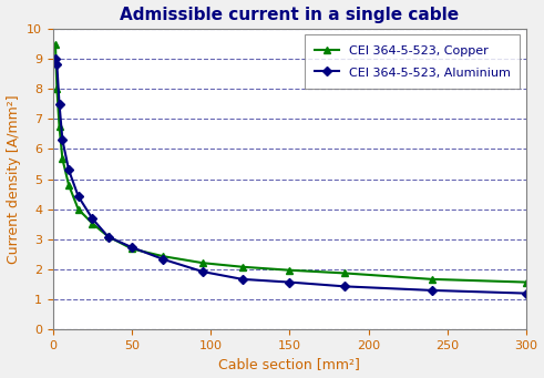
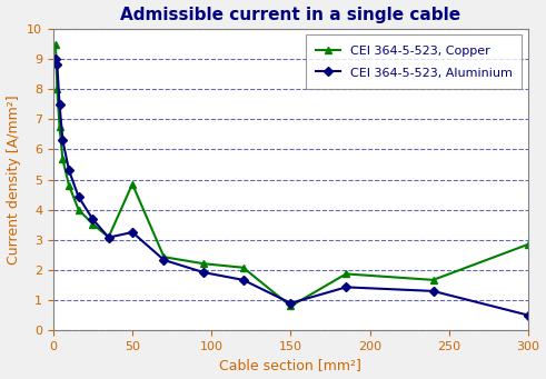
CEI 364-5-523, Copper/50: 2.68 -> 4.85
CEI 364-5-523, Aluminium/50: 2.73 -> 3.25
CEI 364-5-523, Copper/150: 1.97 -> 0.80
CEI 364-5-523, Aluminium/150: 1.57 -> 0.90
CEI 364-5-523, Copper/300: 1.57 -> 2.85
CEI 364-5-523, Aluminium/300: 1.20 -> 0.50
